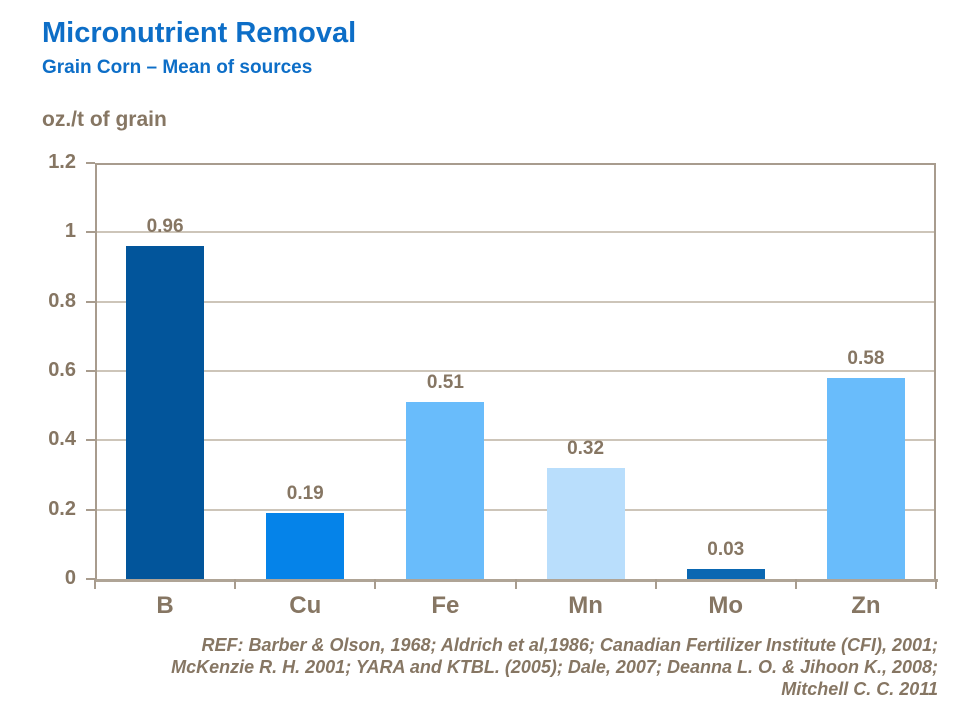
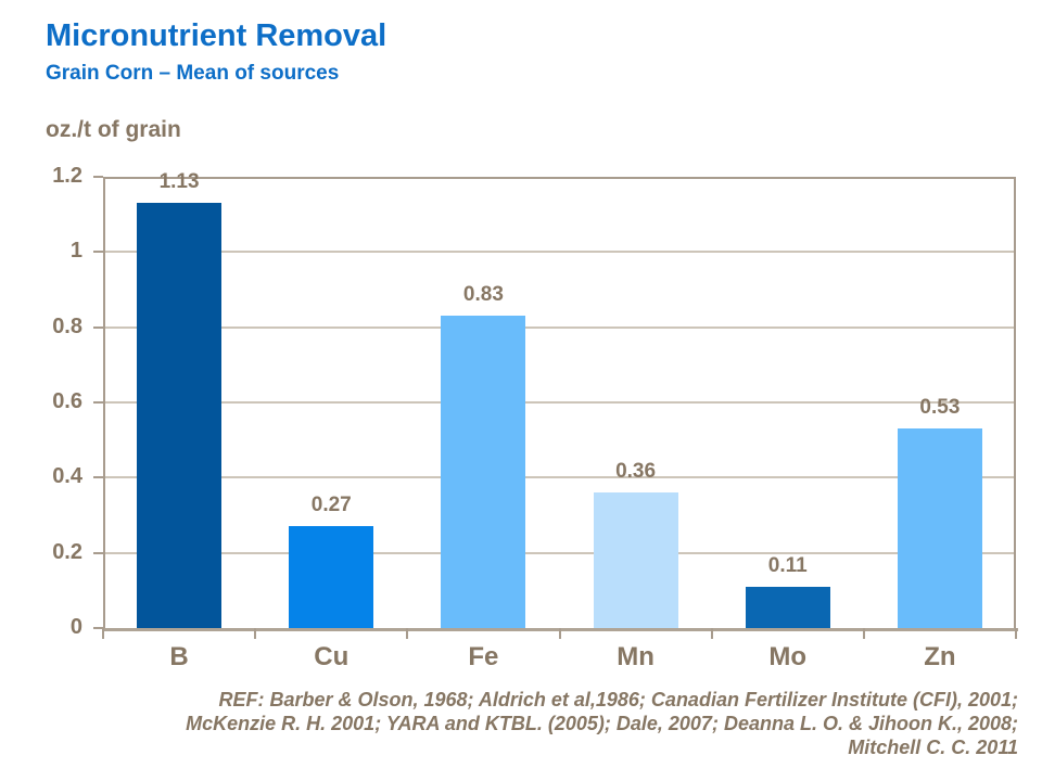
B: 0.96 -> 1.13
Cu: 0.19 -> 0.27
Fe: 0.51 -> 0.83
Mn: 0.32 -> 0.36
Mo: 0.03 -> 0.11
Zn: 0.58 -> 0.53
